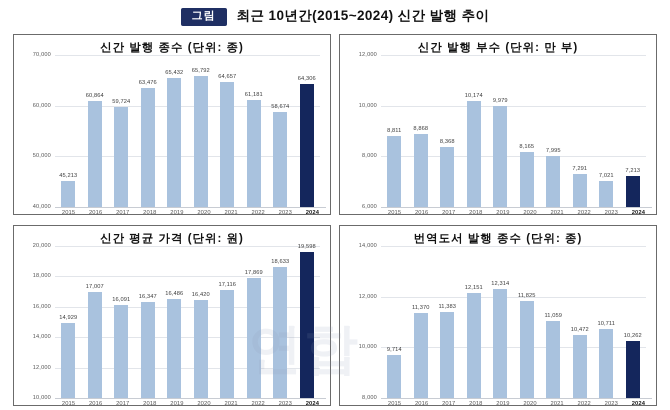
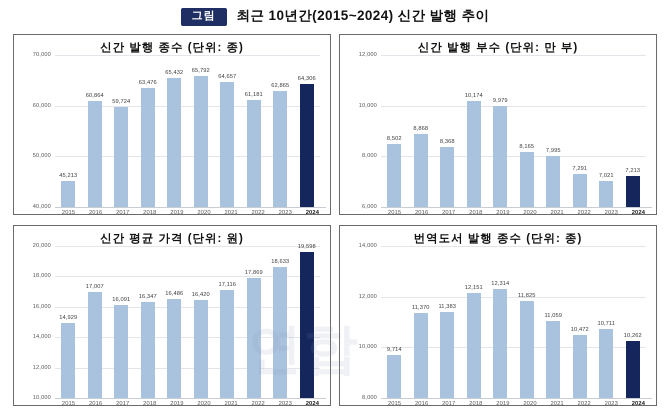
신간 발행 종수 (단위: 종)/2023: 58,674 -> 62,865
신간 발행 부수 (단위: 만 부)/2015: 8,811 -> 8,502
